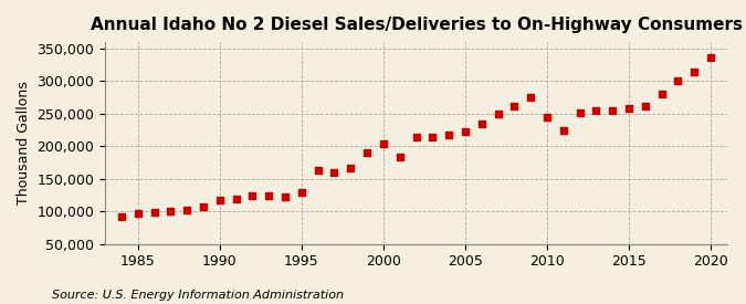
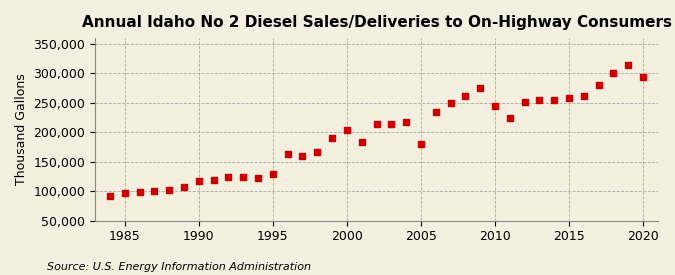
2005: 222,000 -> 180,000
2020: 337,000 -> 294,000
